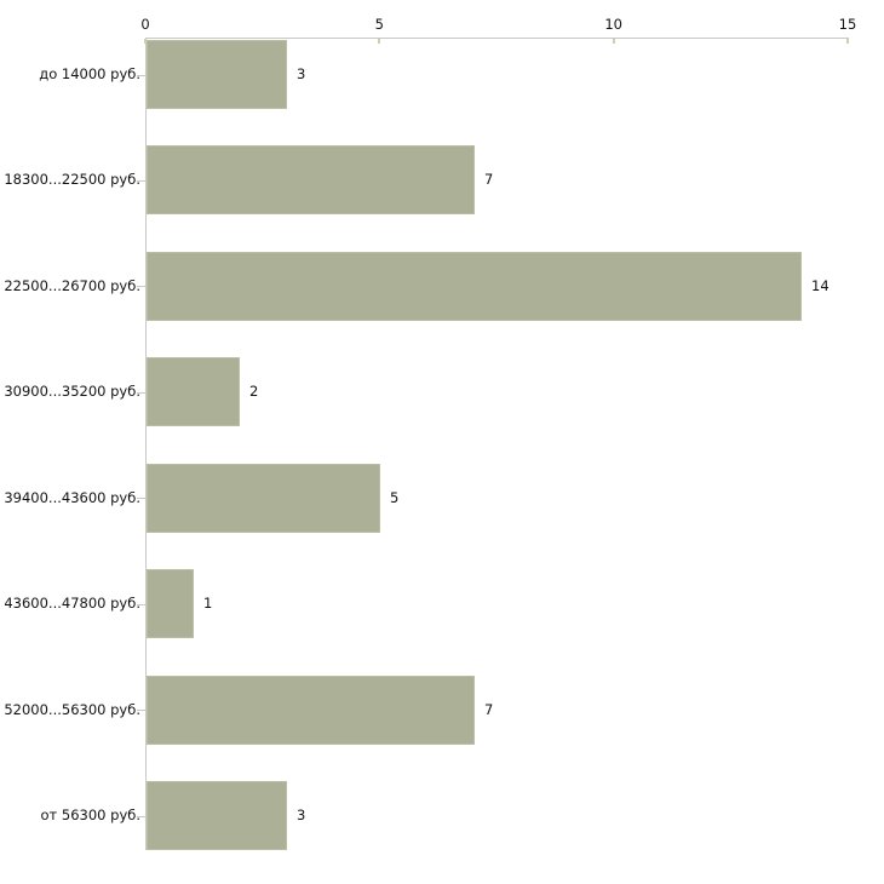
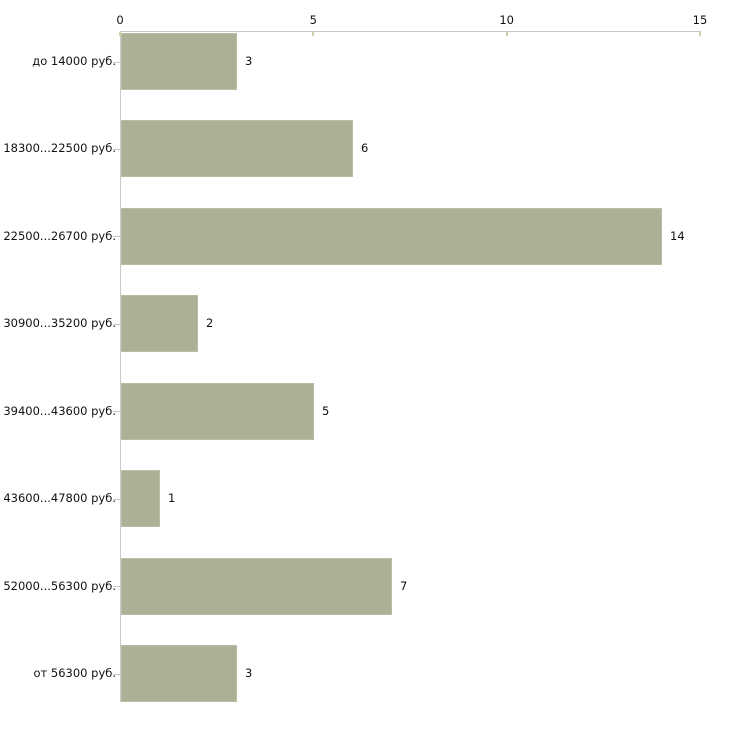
18300...22500 руб.: 7 -> 6
